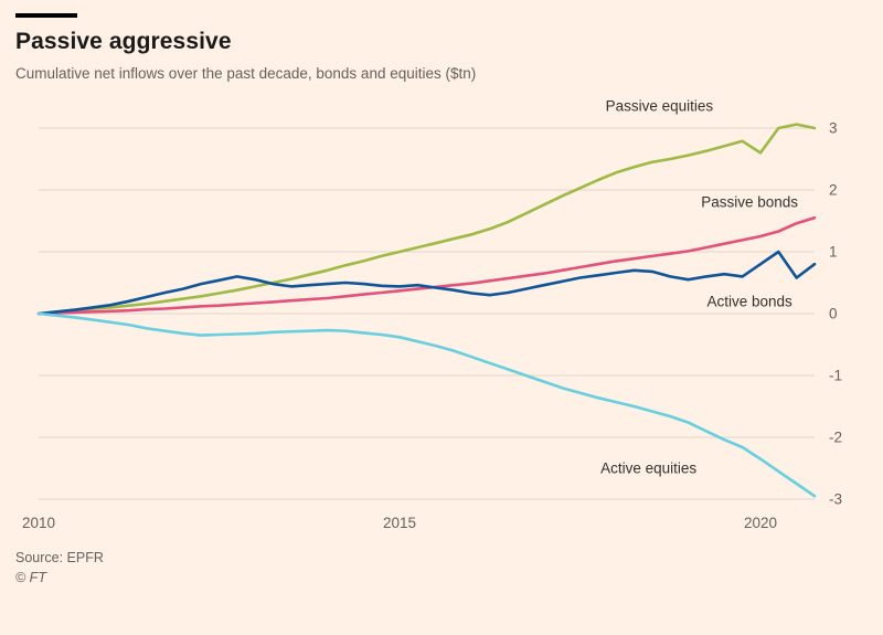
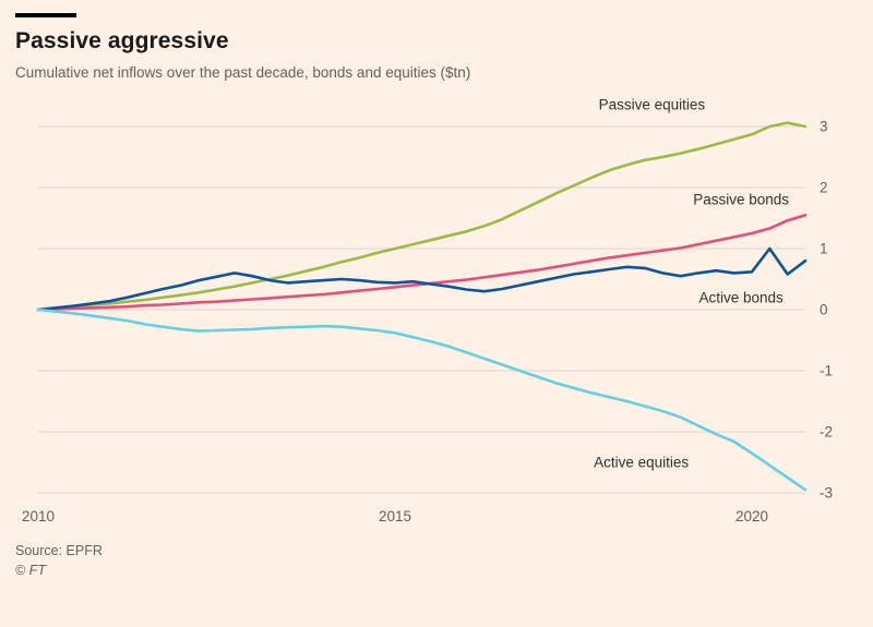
Passive equities/2020: 2.6 -> 2.9
Active bonds/2020: 0.8 -> 0.6
